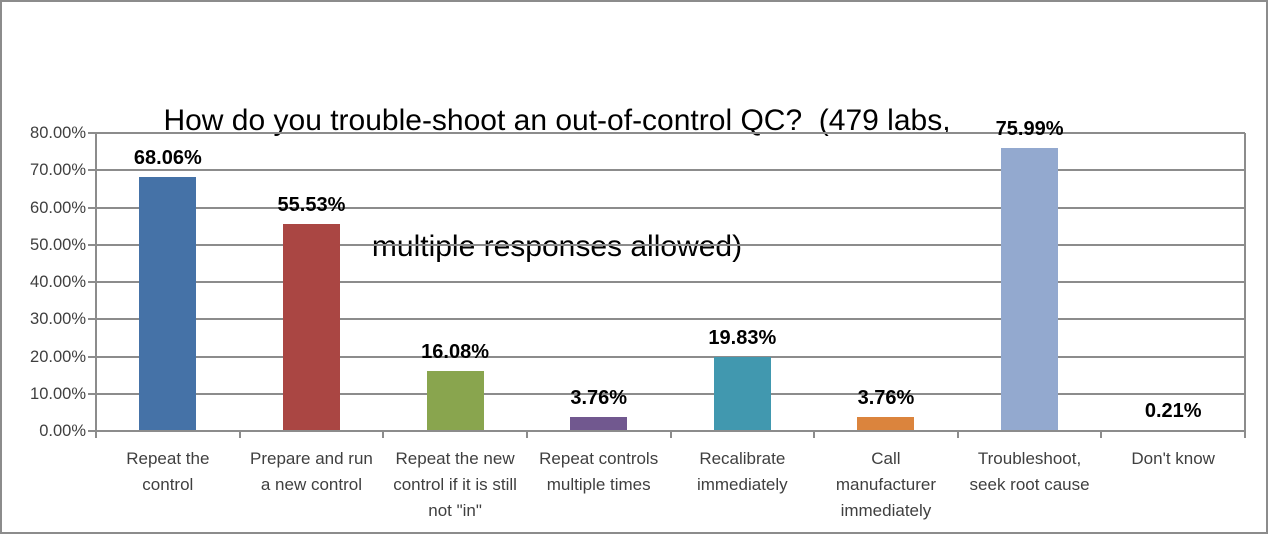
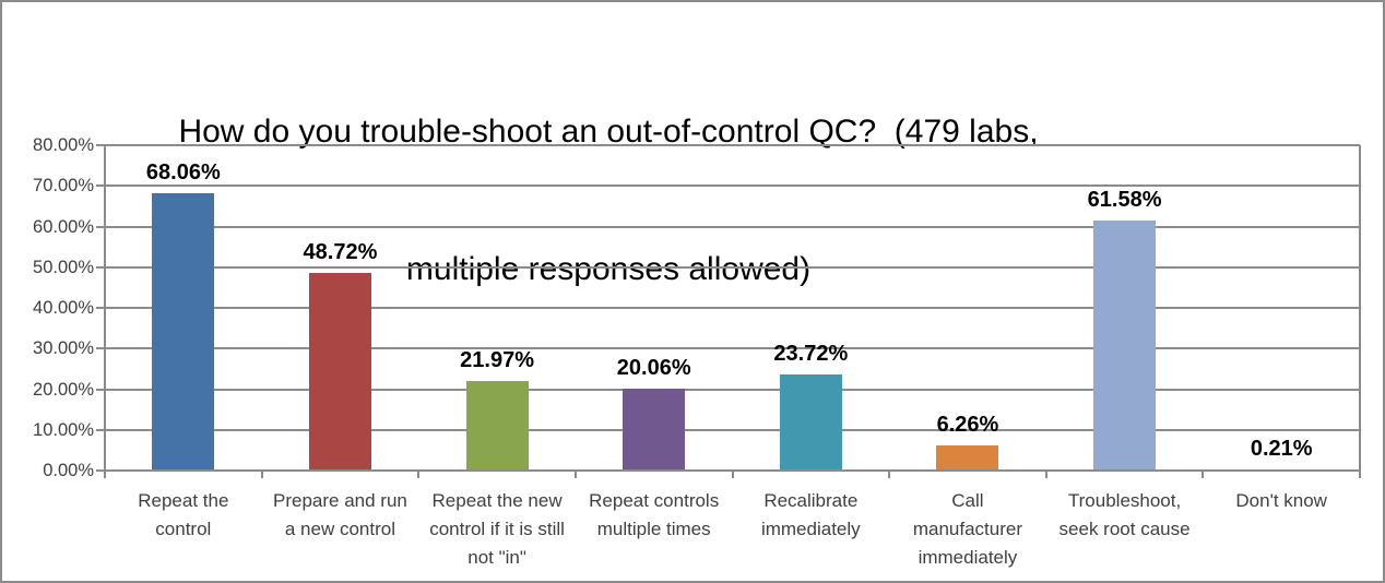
Prepare and run a new control: 55.53% -> 48.72%
Repeat the new control if it is still not "in": 16.08% -> 21.97%
Repeat controls multiple times: 3.76% -> 20.06%
Recalibrate immediately: 19.83% -> 23.72%
Call manufacturer immediately: 3.76% -> 6.26%
Troubleshoot, seek root cause: 75.99% -> 61.58%
